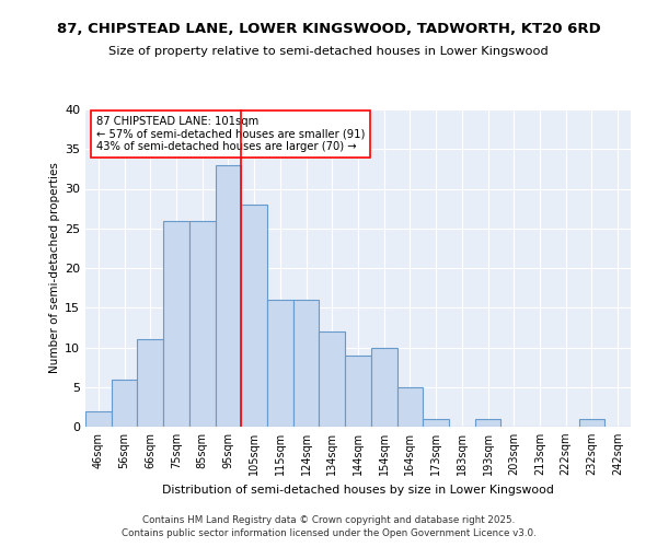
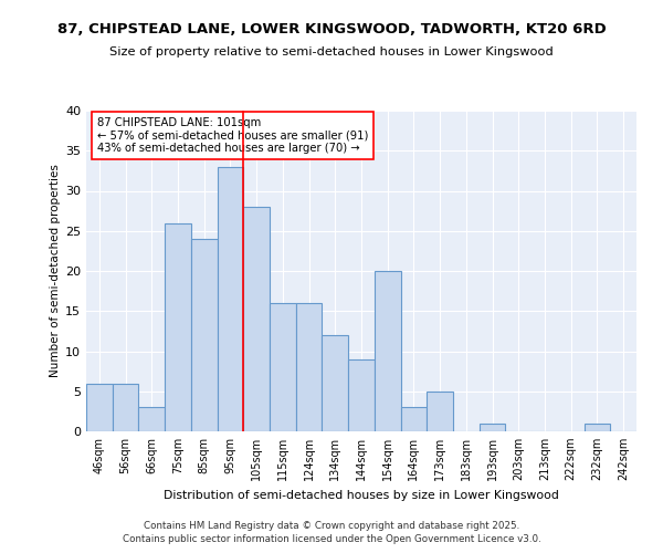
46sqm: 2 -> 6
66sqm: 11 -> 3
85sqm: 26 -> 24
154sqm: 10 -> 20
164sqm: 5 -> 3
173sqm: 1 -> 5
